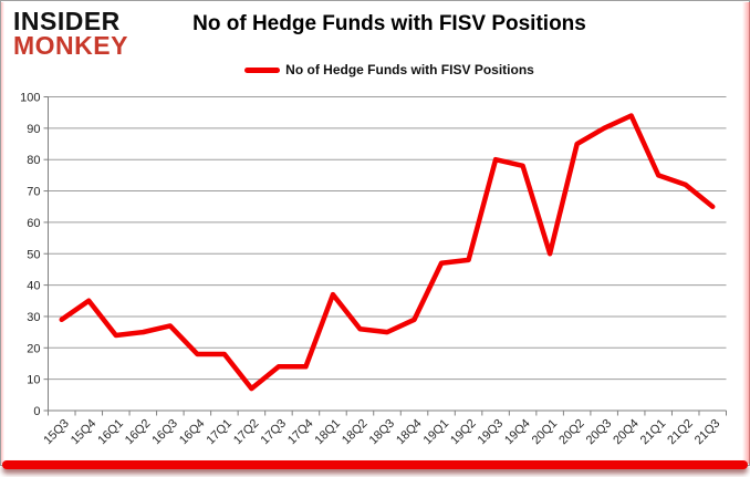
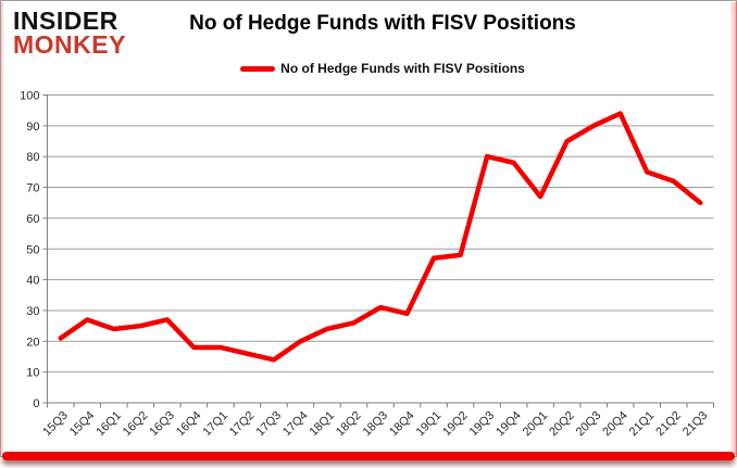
15Q3: 29 -> 21
15Q4: 35 -> 27
17Q2: 7 -> 16
17Q4: 14 -> 20
18Q1: 37 -> 24
18Q3: 25 -> 31
20Q1: 50 -> 67
